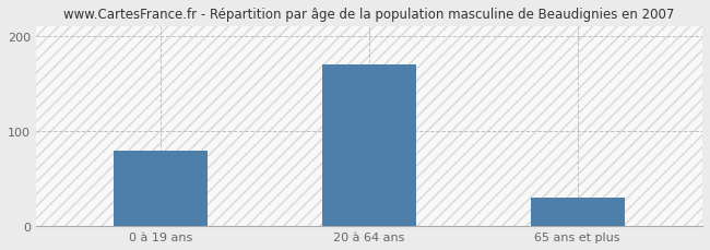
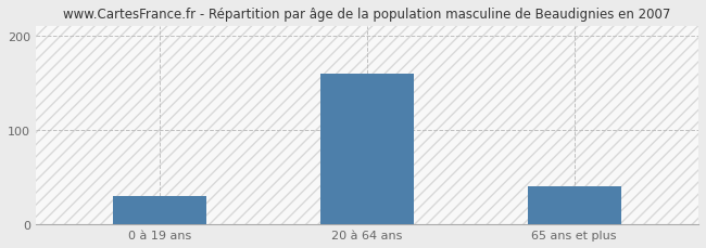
0 à 19 ans: 80 -> 30
20 à 64 ans: 170 -> 160
65 ans et plus: 30 -> 40
